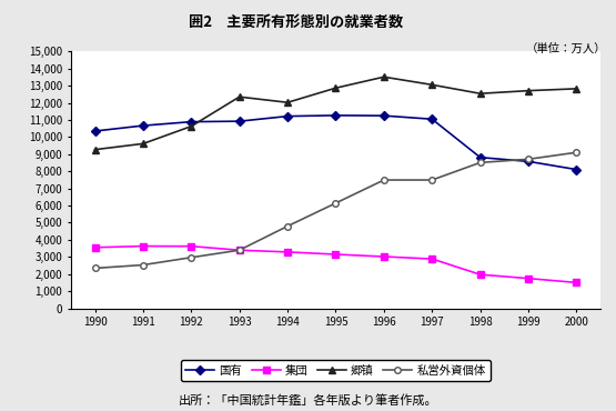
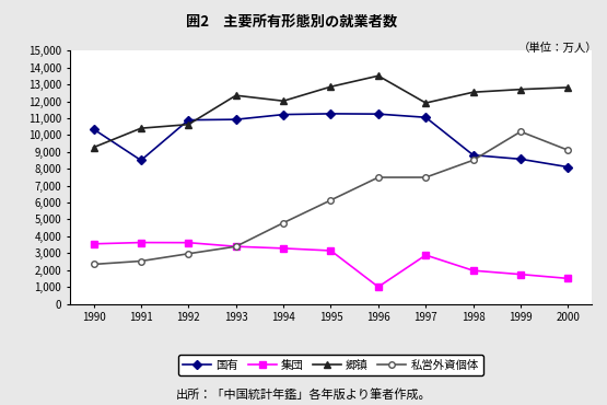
国有/1991: 10,700 -> 8,500
郷镇/1991: 9,600 -> 10,400
集団/1996: 3,000 -> 1,000
郷镇/1997: 13,000 -> 11,900
私営外資個体/1999: 8,700 -> 10,200
